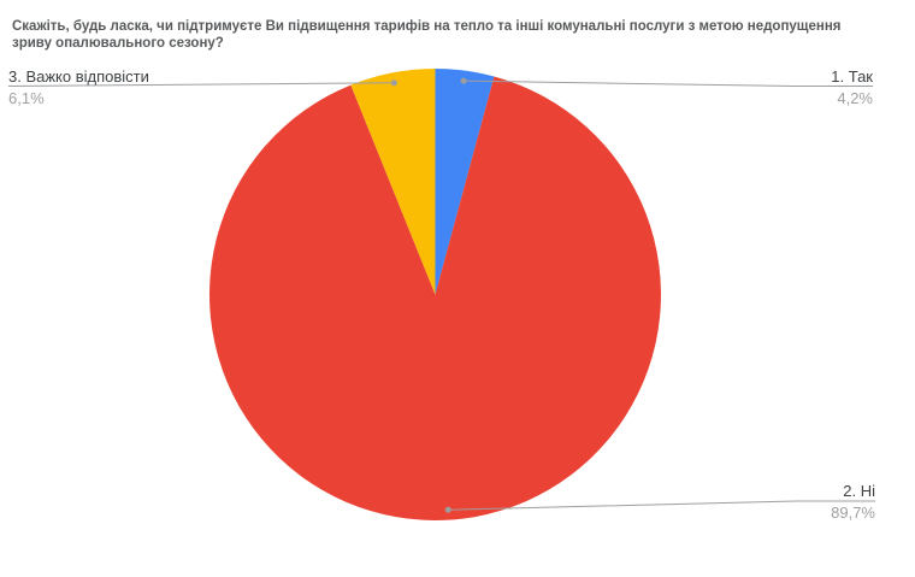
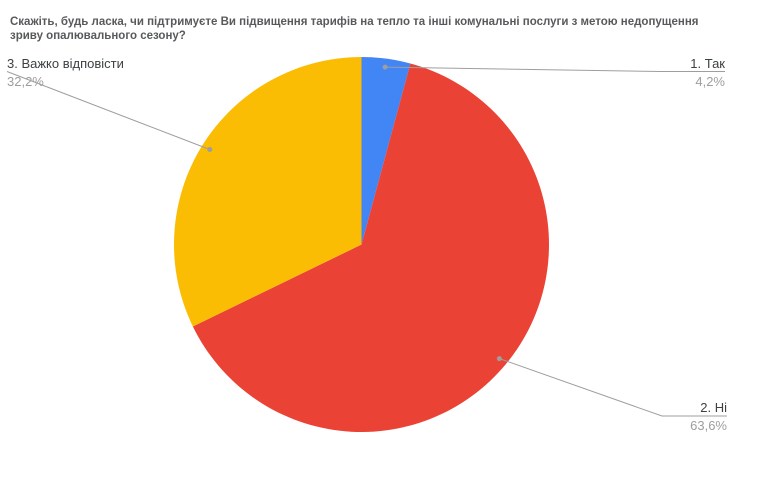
2. Ні: 89,7% -> 63,6%
3. Важко відповісти: 6,1% -> 32,2%
